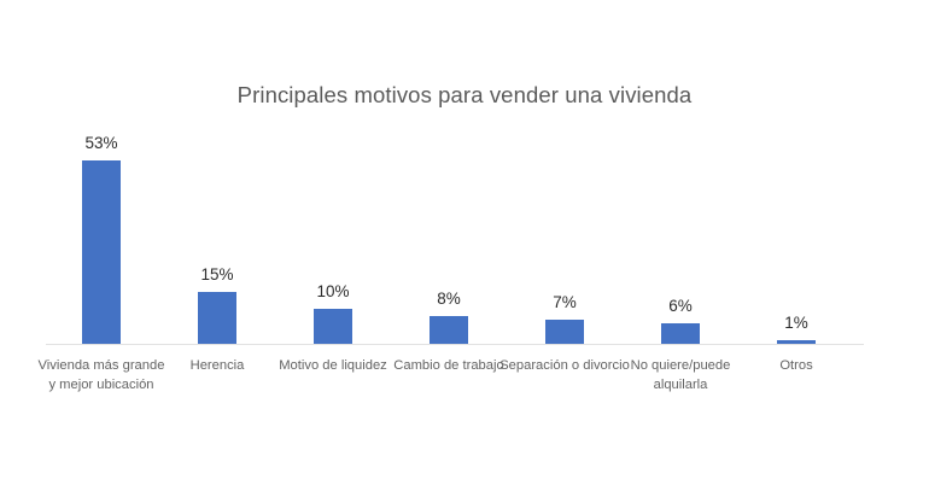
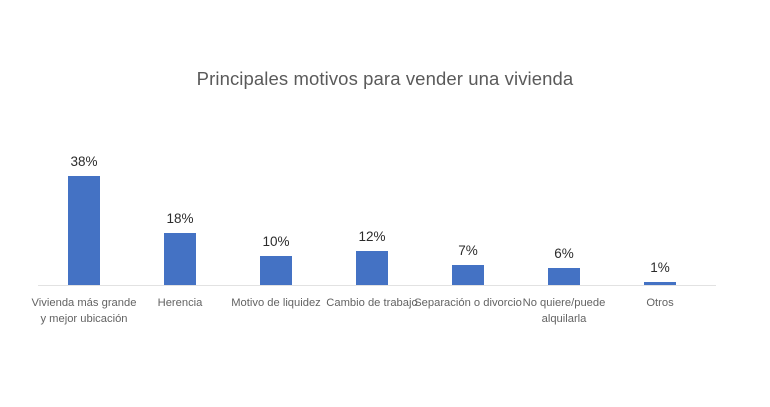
Vivienda más grande y mejor ubicación: 53% -> 38%
Herencia: 15% -> 18%
Cambio de trabajo: 8% -> 12%
